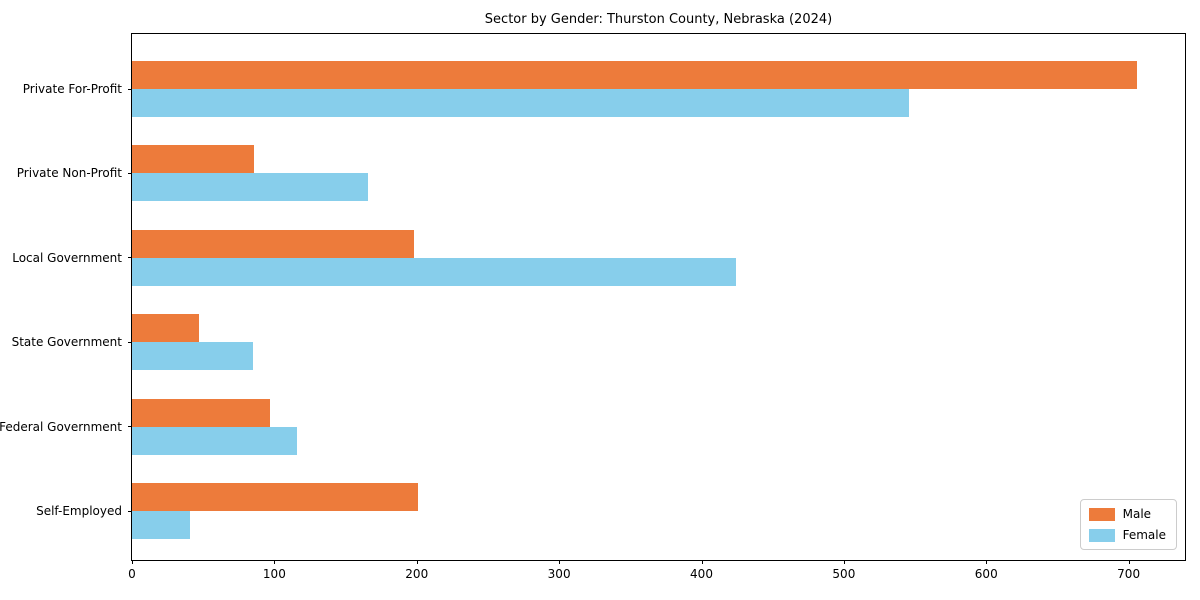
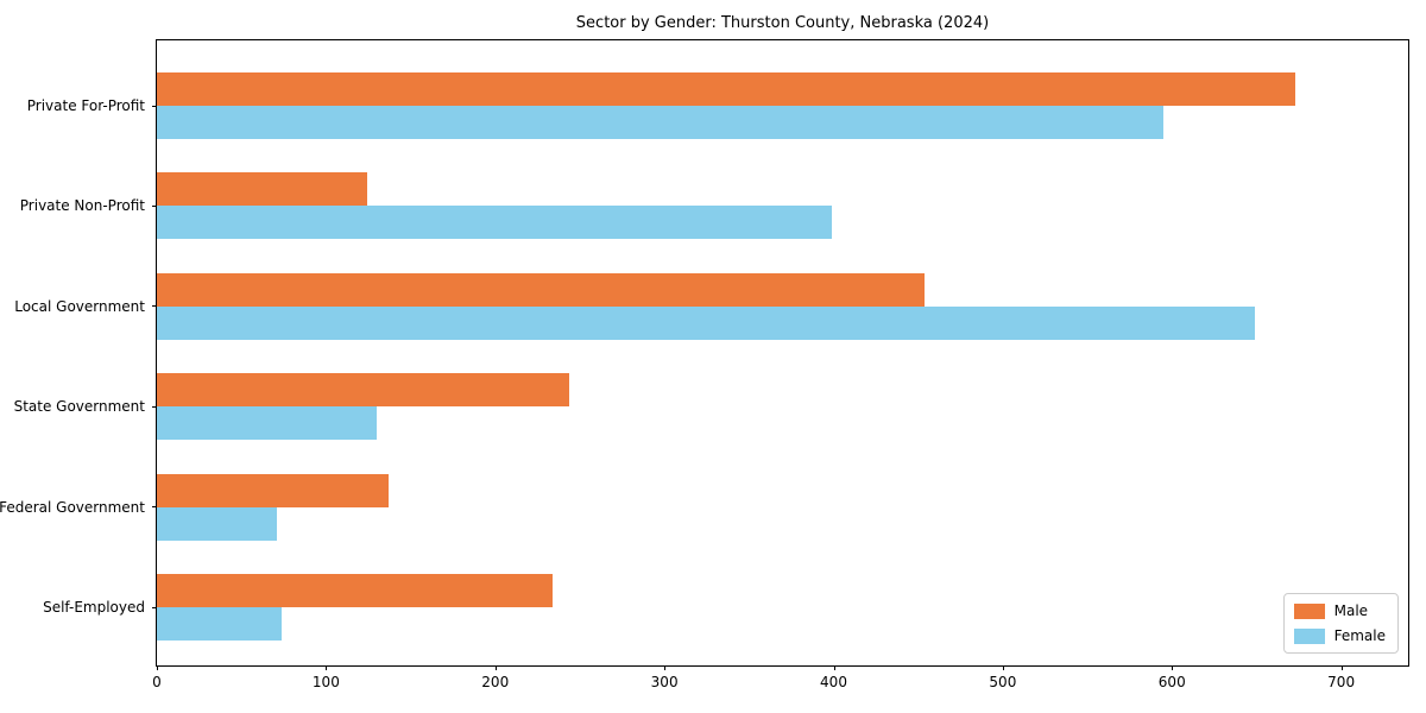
Male/Private For-Profit: 706 -> 673
Female/Private For-Profit: 546 -> 595
Male/Private Non-Profit: 86 -> 124
Female/Private Non-Profit: 166 -> 399
Male/Local Government: 198 -> 454
Female/Local Government: 424 -> 649
Male/State Government: 47 -> 244
Female/State Government: 85 -> 130
Male/Federal Government: 97 -> 137
Female/Federal Government: 116 -> 71
Male/Self-Employed: 201 -> 234
Female/Self-Employed: 41 -> 74
